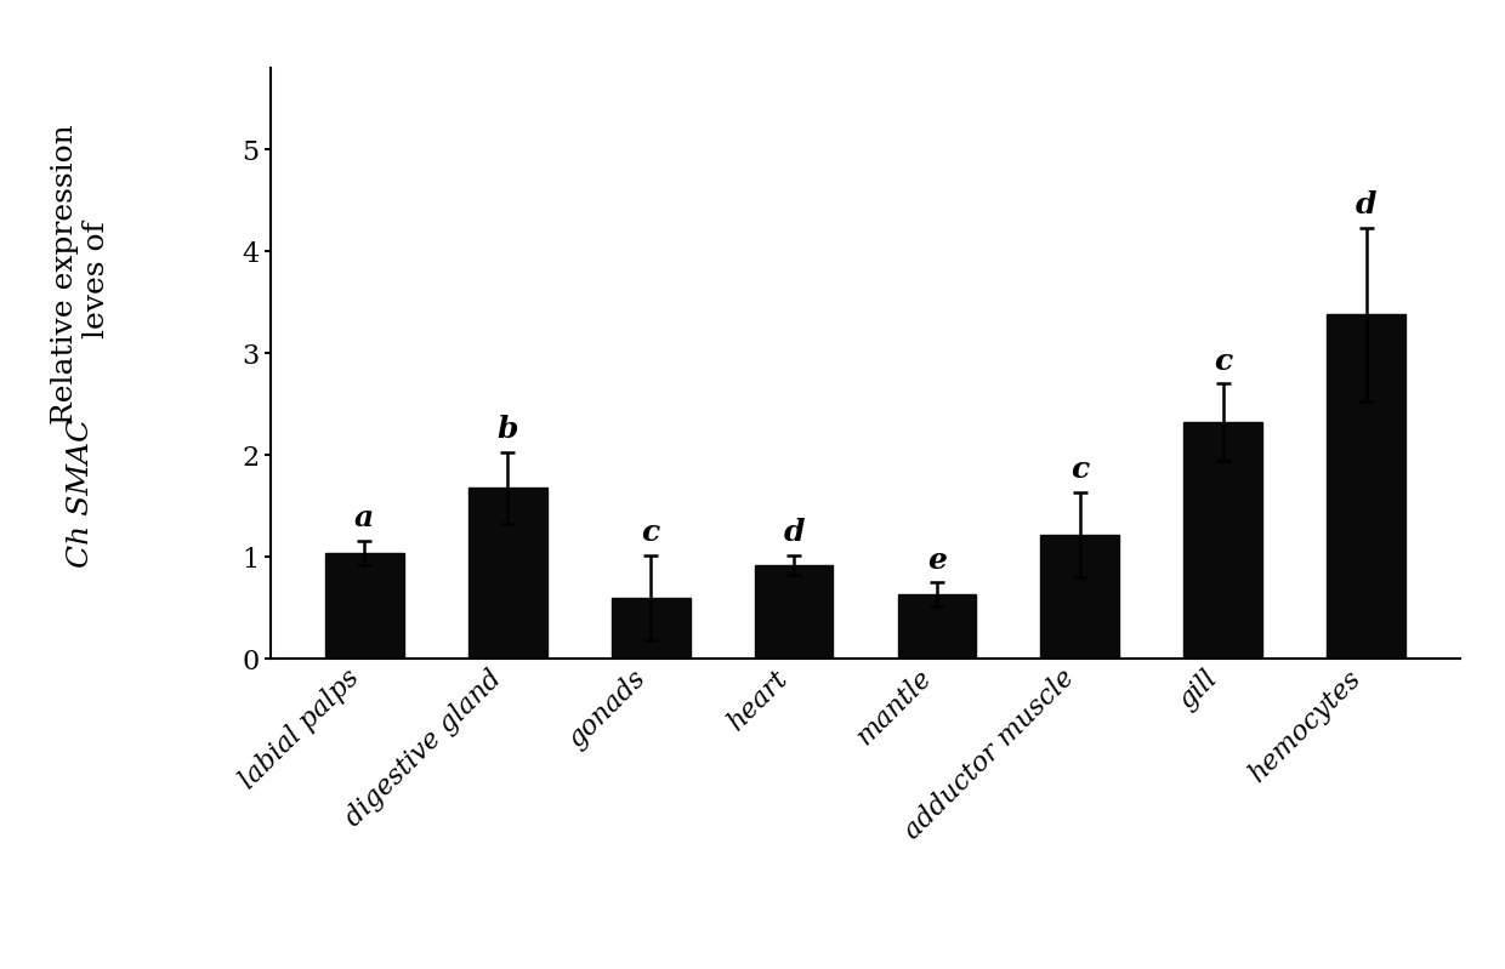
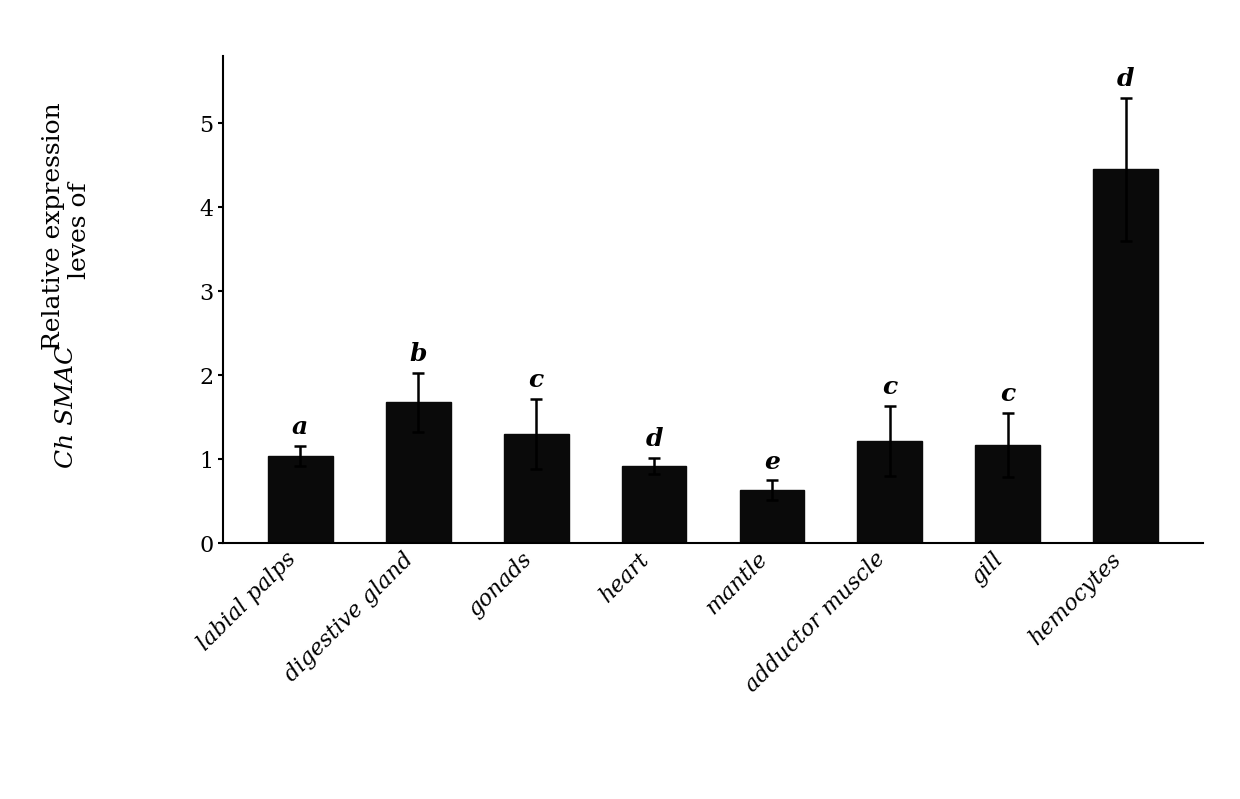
gonads: 0.60 -> 1.30
gill: 2.32 -> 1.17
hemocytes: 3.38 -> 4.45
